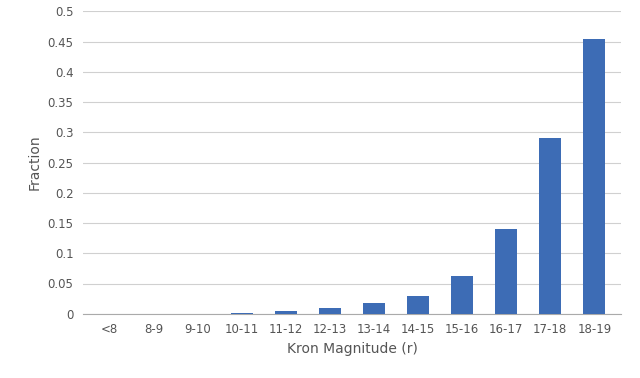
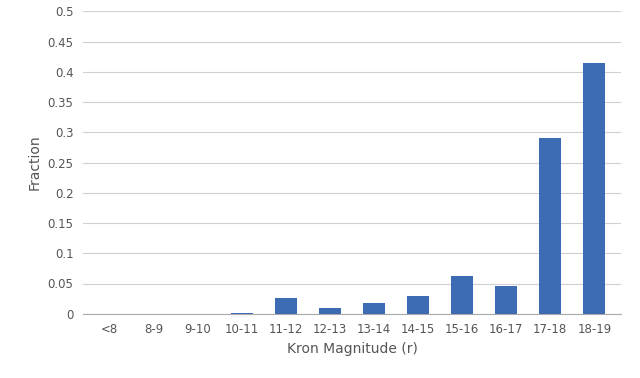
11-12: 0.004 -> 0.026
16-17: 0.140 -> 0.046
18-19: 0.455 -> 0.414
